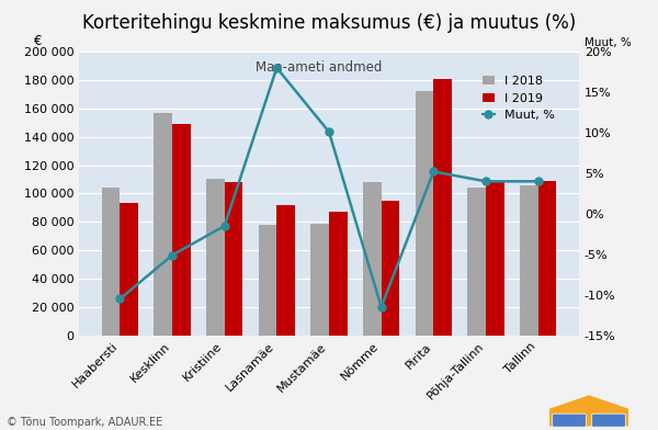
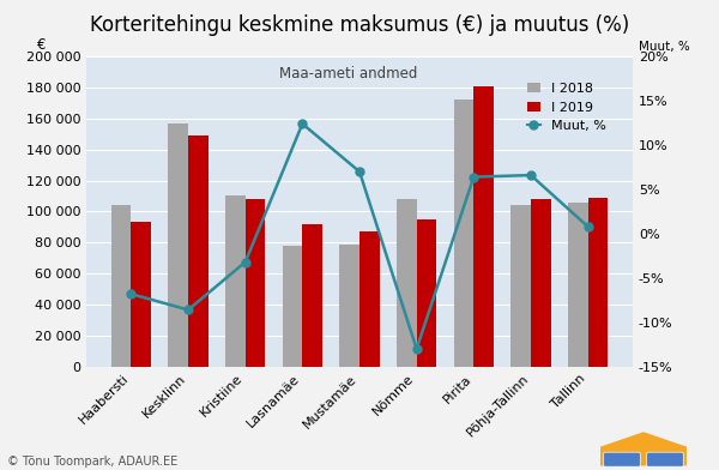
Muut, %/Haabersti: -10.5% -> -6.8%
Muut, %/Kesklinn: -5.1% -> -8.6%
Muut, %/Kristiine: -1.5% -> -3.2%
Muut, %/Lasnamäe: 18.0% -> 12.4%
Muut, %/Mustamäe: 10.1% -> 7.0%
Muut, %/Nõmme: -11.5% -> -13.0%
Muut, %/Pirita: 5.2% -> 6.4%
Muut, %/Põhja-Tallinn: 4.0% -> 6.6%
Muut, %/Tallinn: 4.0% -> 0.8%
